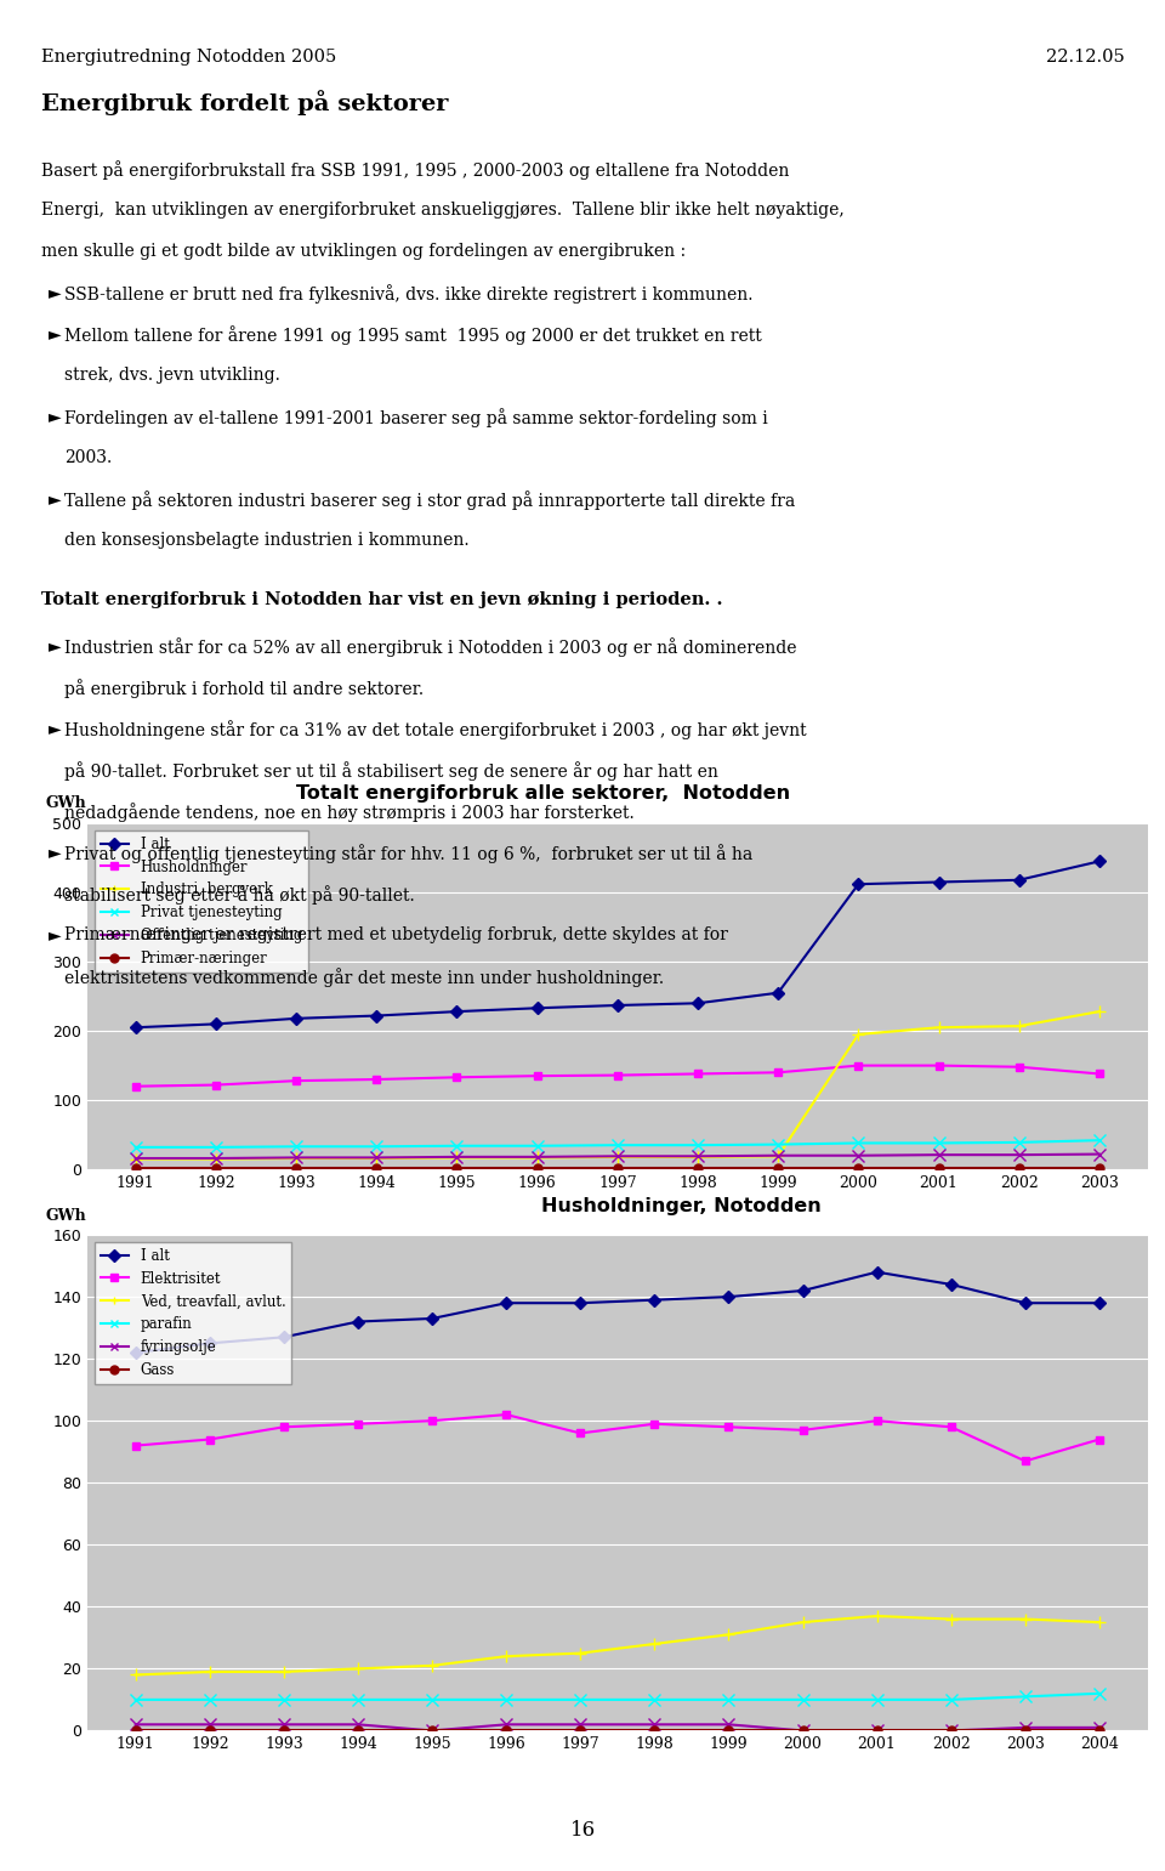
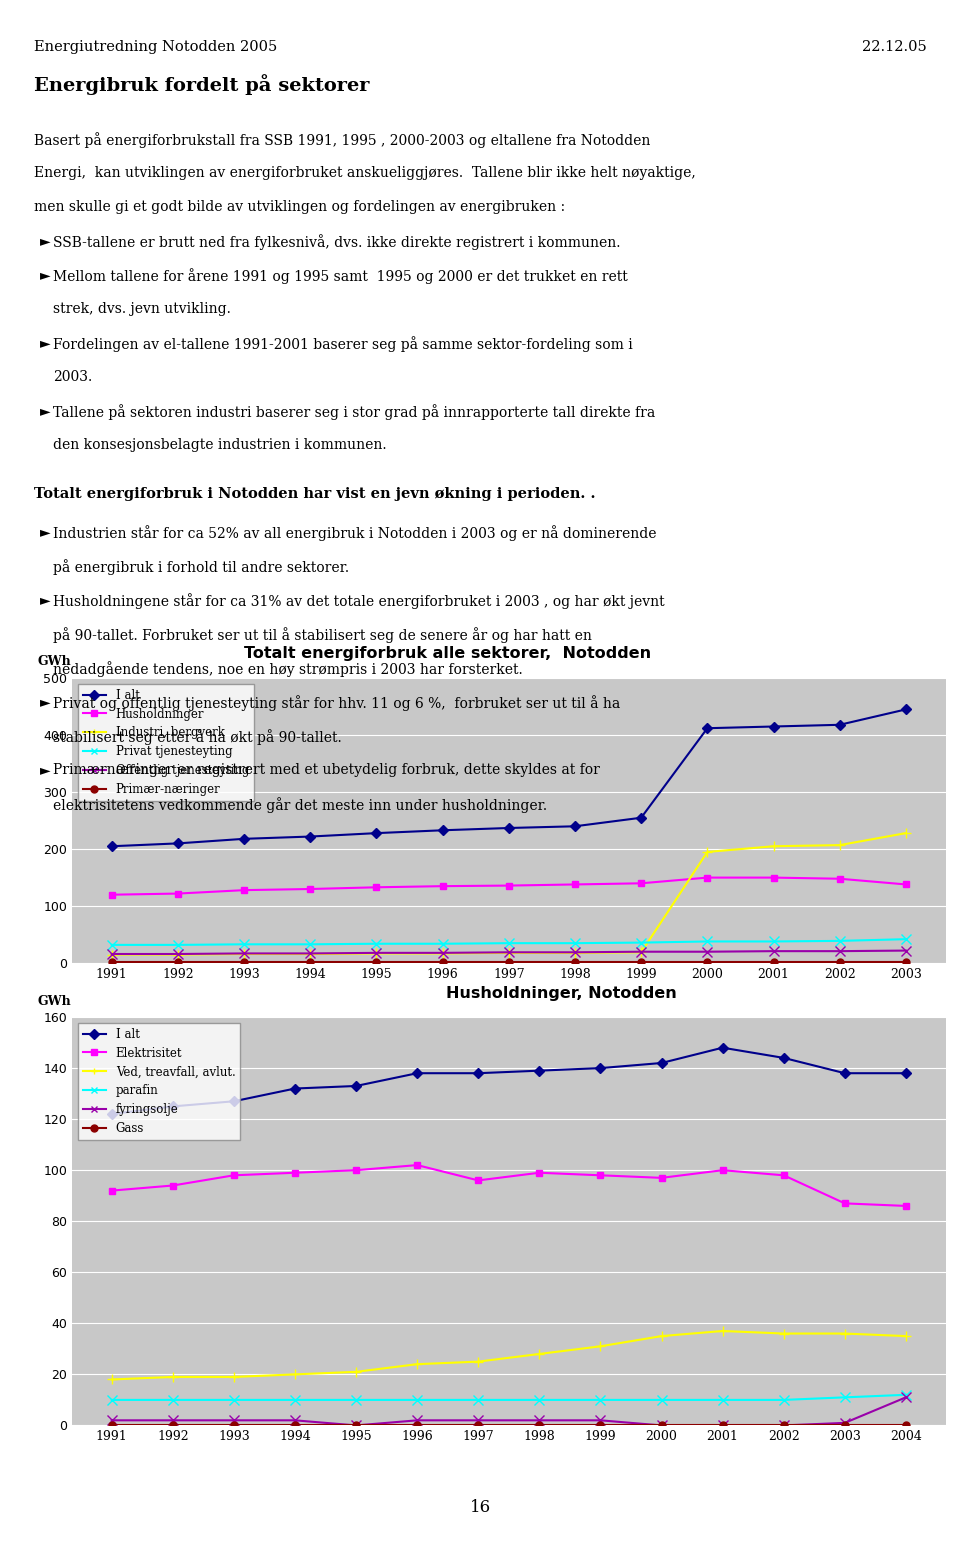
Elektrisitet/2004: 94 -> 86
fyringsolje/2004: 1 -> 11
